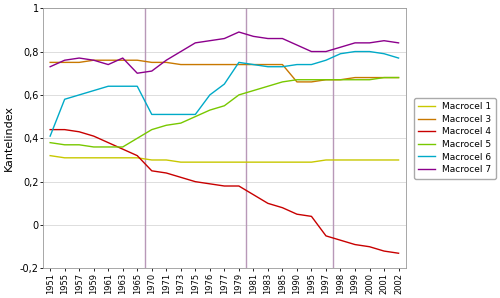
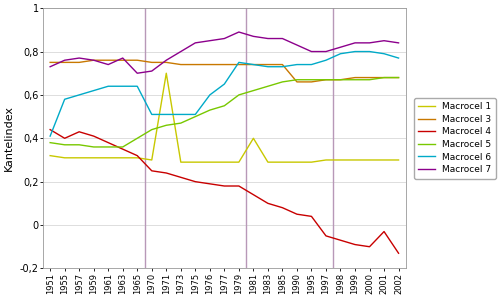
Macrocel 4/1955: 0,44 -> 0,40
Macrocel 1/1971: 0,30 -> 0,70
Macrocel 1/1981: 0,29 -> 0,40
Macrocel 4/2001: -0,12 -> -0,03
